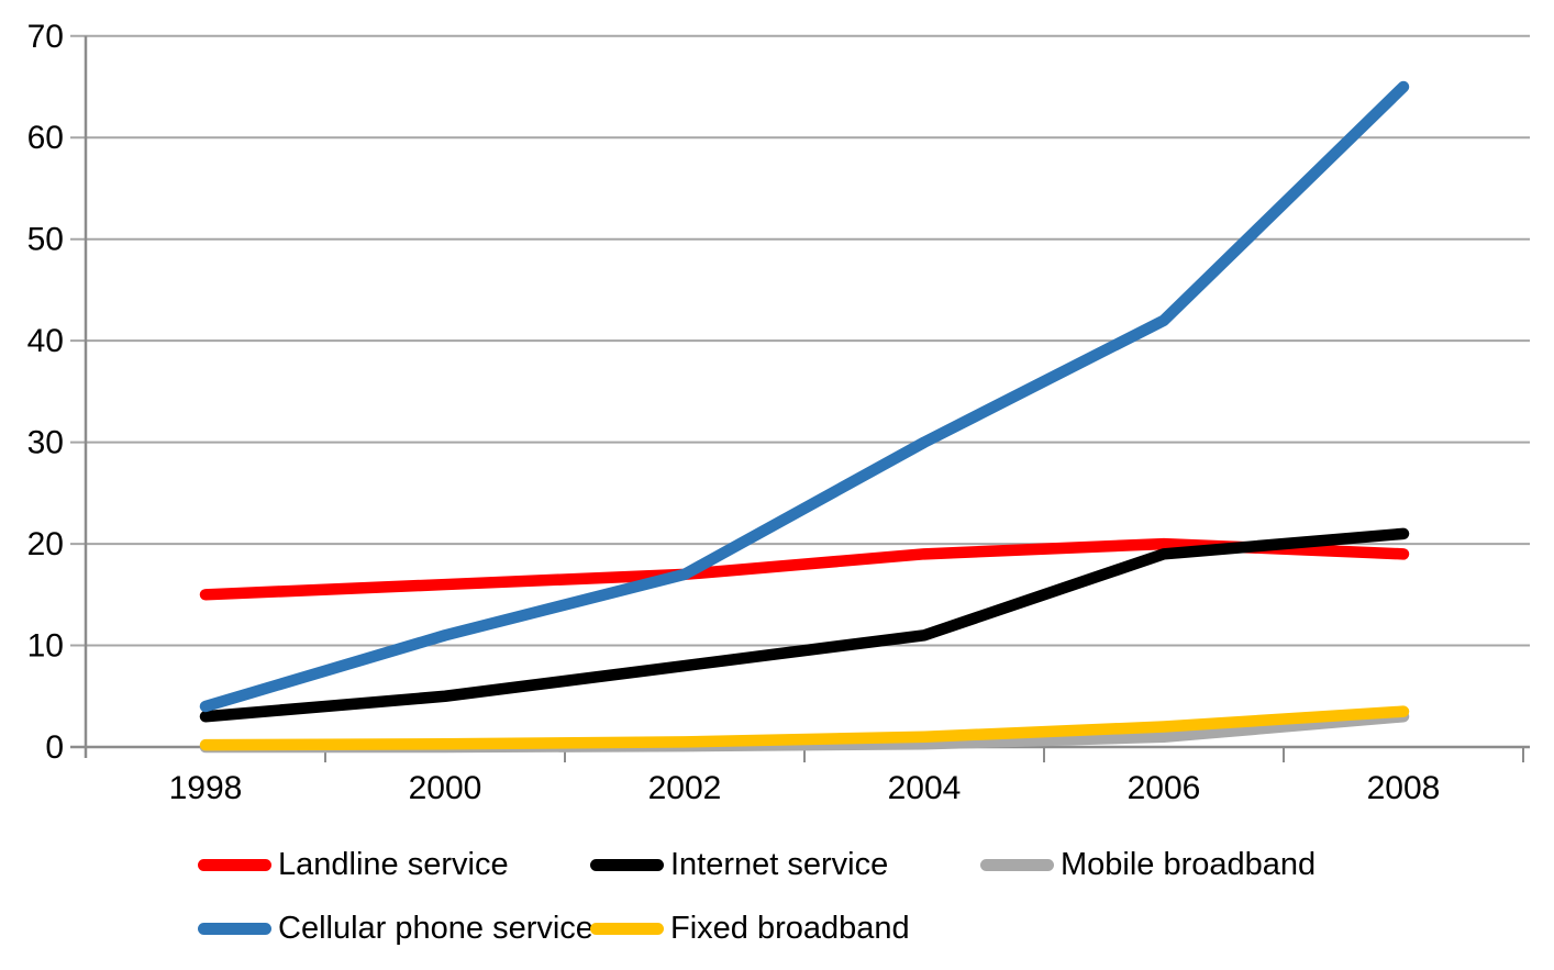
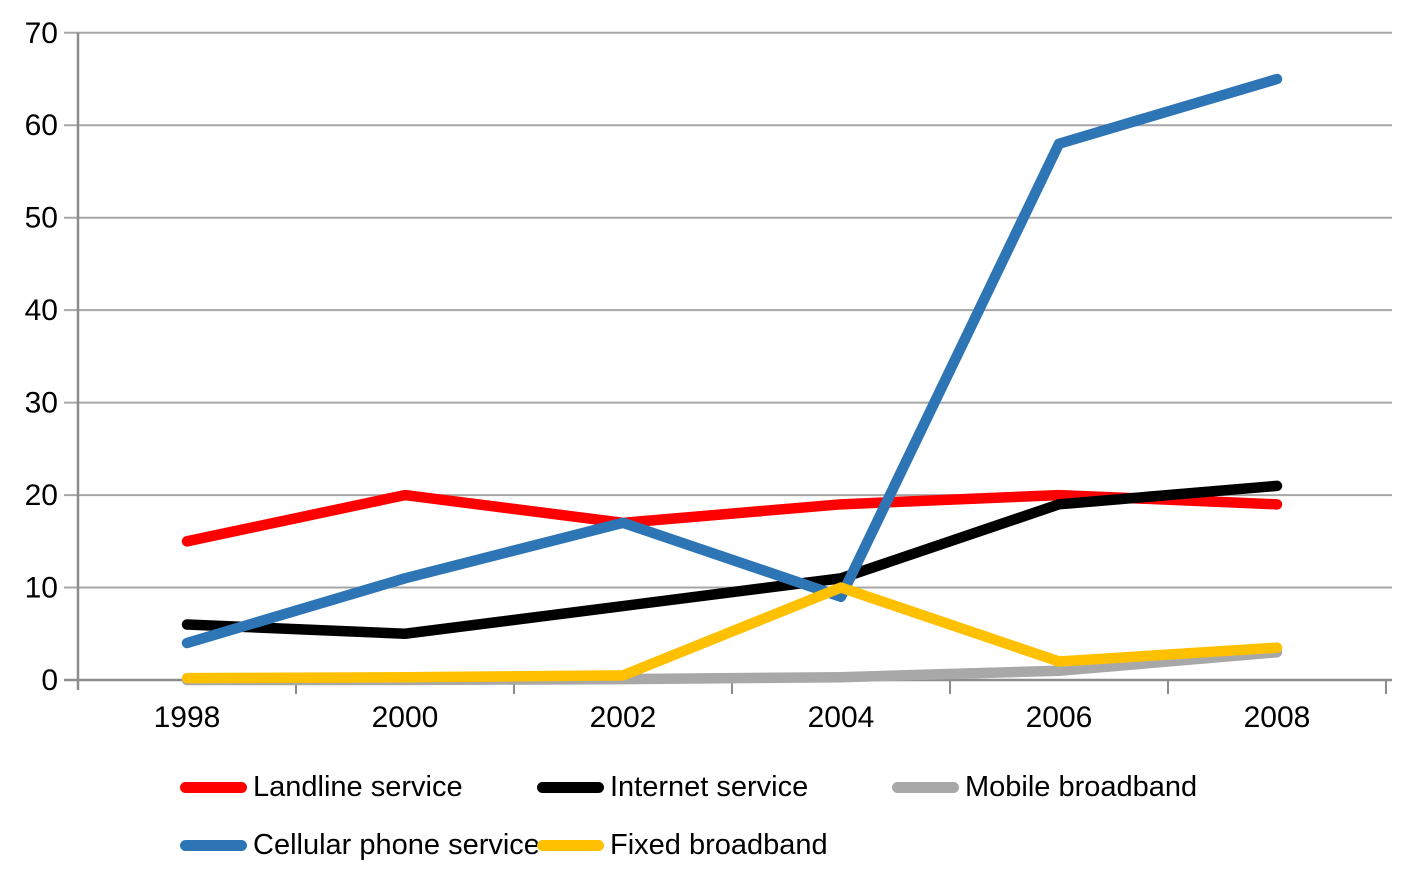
Internet service/1998: 3 -> 6
Landline service/2000: 16 -> 20
Cellular phone service/2004: 30 -> 9
Fixed broadband/2004: 1 -> 10
Cellular phone service/2006: 42 -> 58
